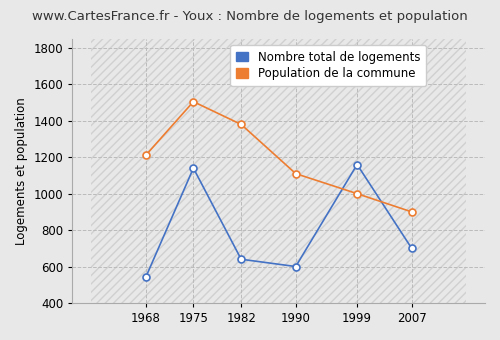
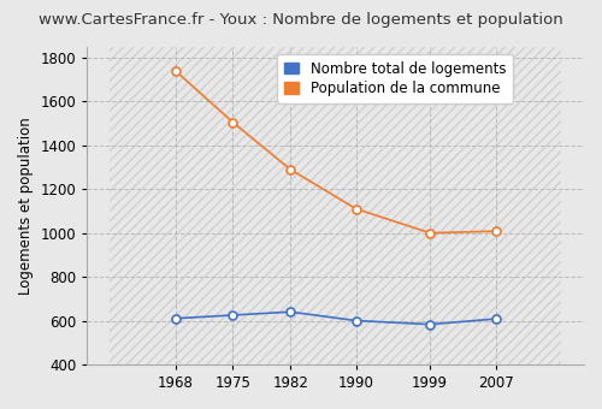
Nombre total de logements/1968: 540 -> 610
Population de la commune/1968: 1210 -> 1740
Nombre total de logements/1975: 1140 -> 620
Population de la commune/1982: 1380 -> 1290
Nombre total de logements/1999: 1160 -> 580
Nombre total de logements/2007: 700 -> 610
Population de la commune/2007: 900 -> 1010
